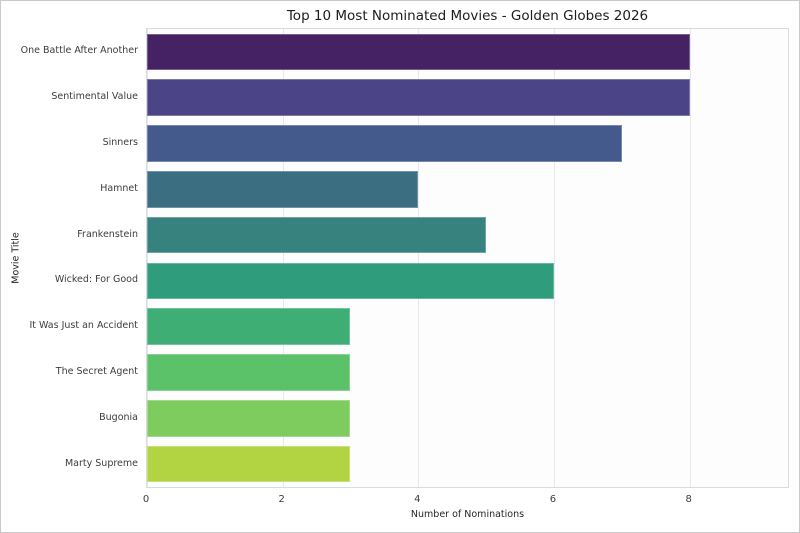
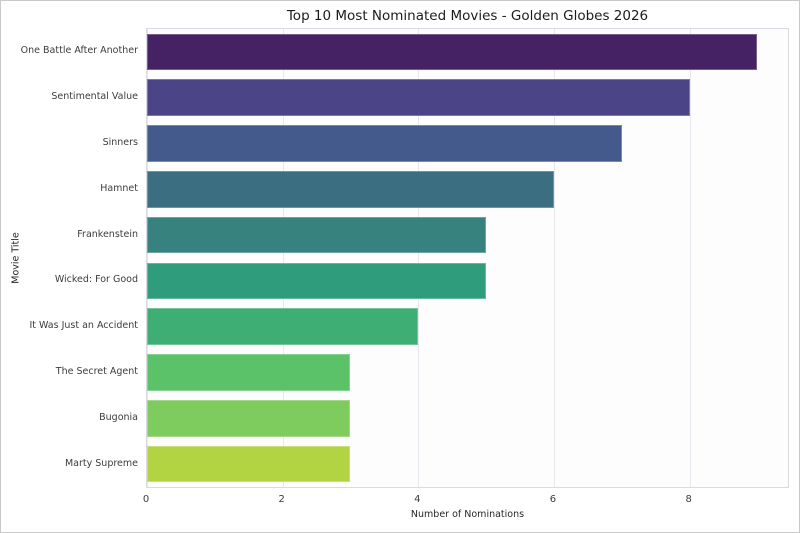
One Battle After Another: 8 -> 9
Hamnet: 4 -> 6
Wicked: For Good: 6 -> 5
It Was Just an Accident: 3 -> 4
